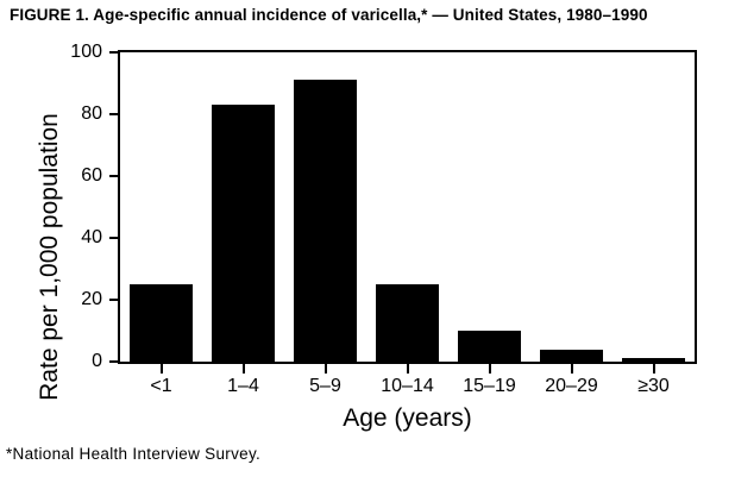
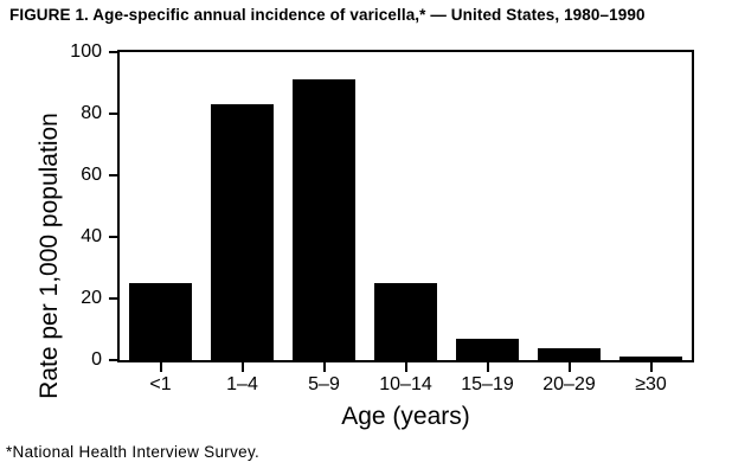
15–19: 10 -> 7
